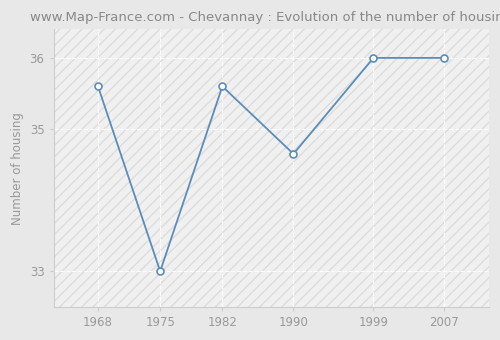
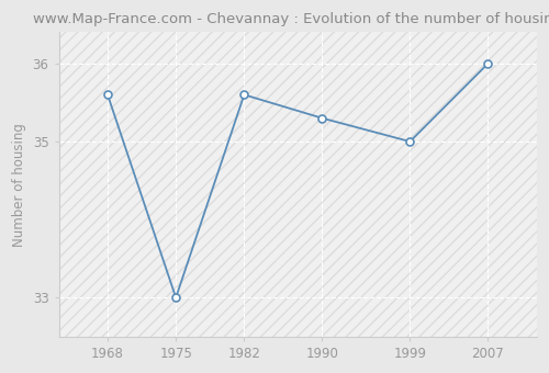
1990: 34.65 -> 35.30
1999: 36.00 -> 35.00
